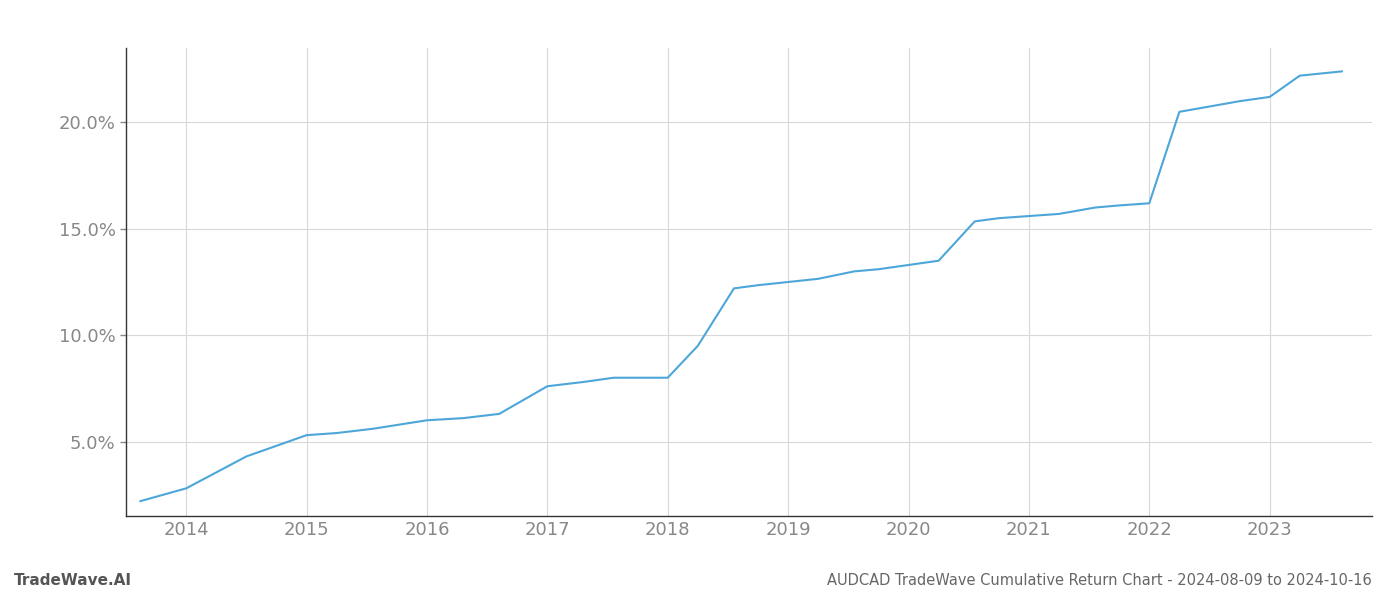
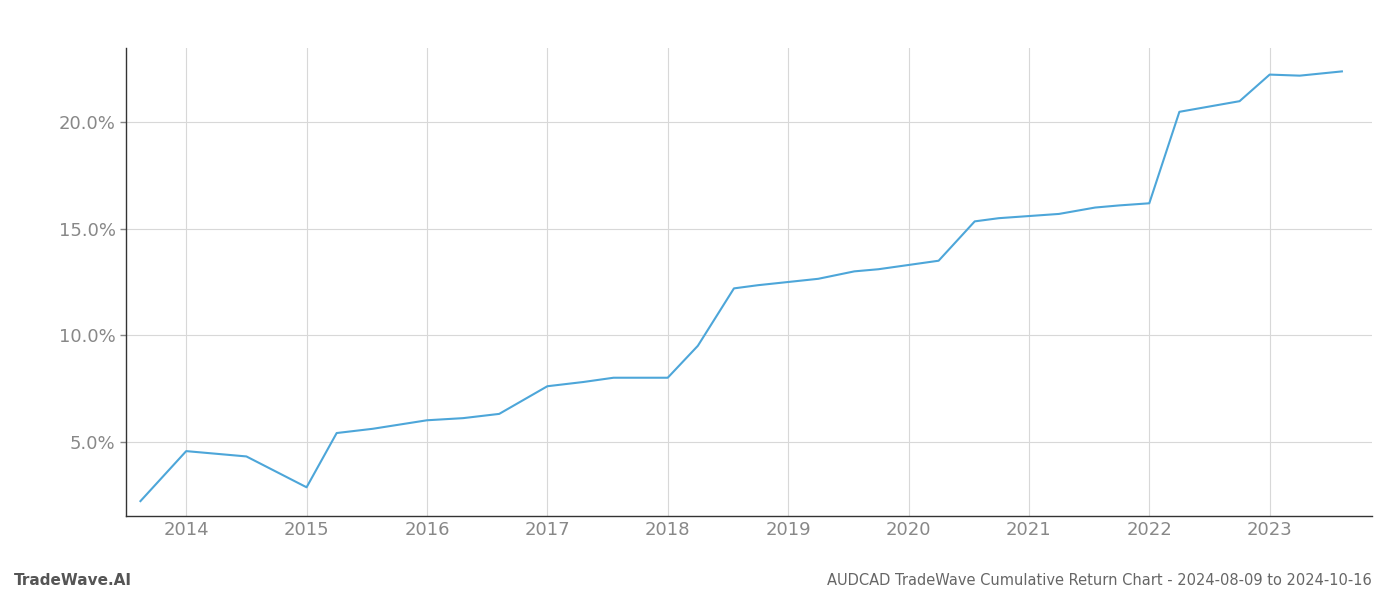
2014: 2.80% -> 4.55%
2015: 5.30% -> 2.85%
2023: 21.20% -> 22.25%
